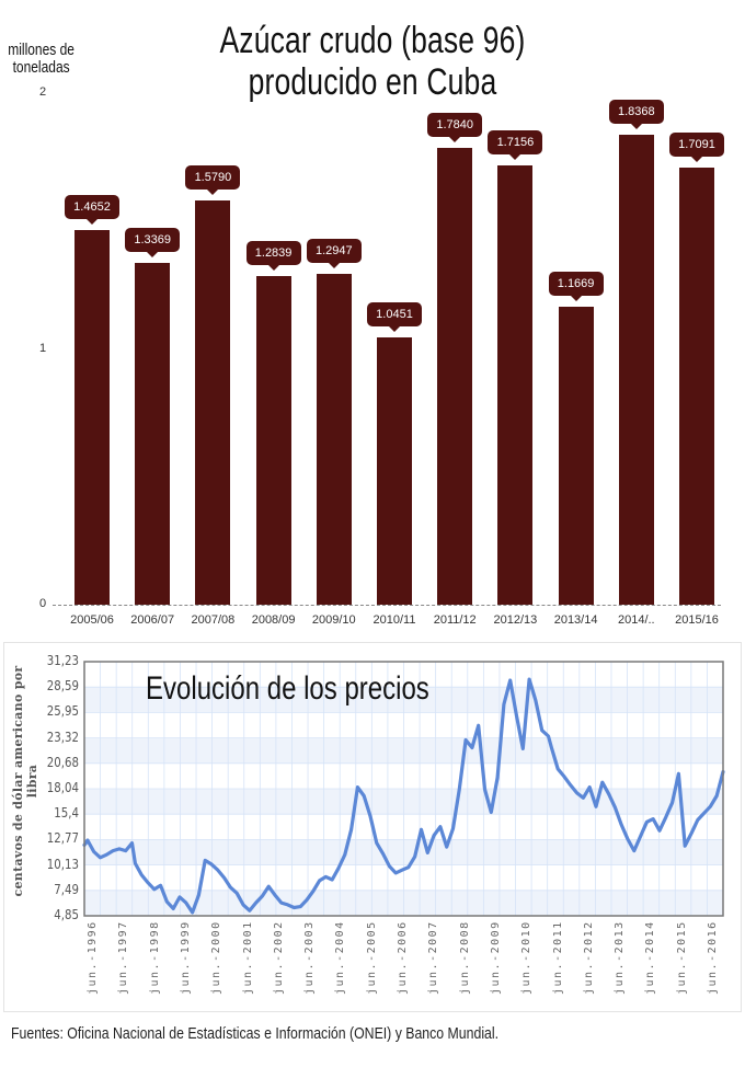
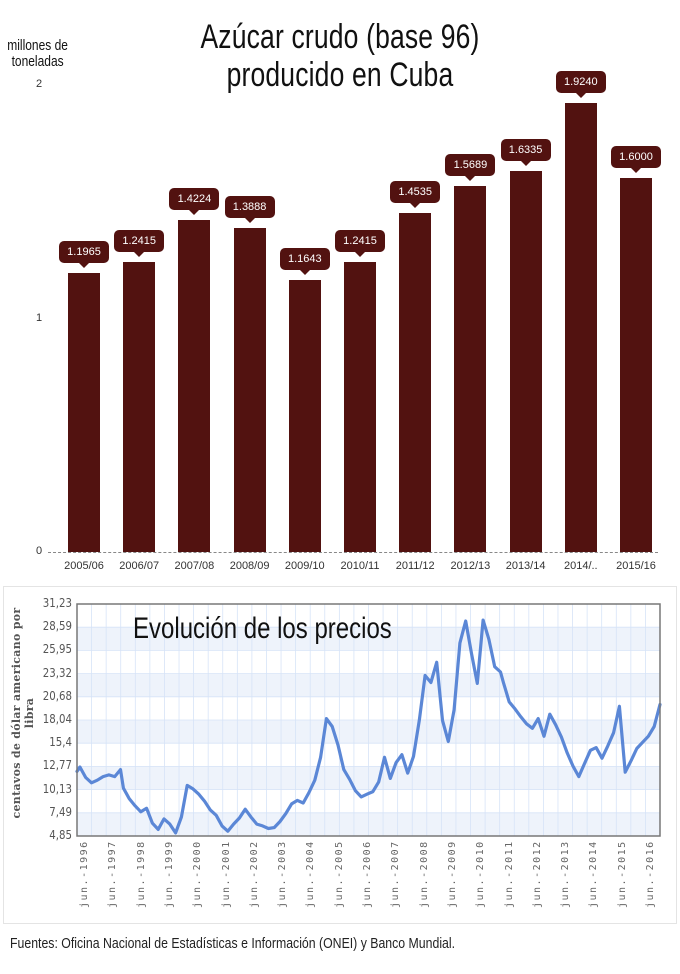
Azúcar crudo (base 96) producido en Cuba/2005/06: 1.4652 -> 1.1965
Azúcar crudo (base 96) producido en Cuba/2006/07: 1.3369 -> 1.2415
Azúcar crudo (base 96) producido en Cuba/2007/08: 1.5790 -> 1.4224
Azúcar crudo (base 96) producido en Cuba/2008/09: 1.2839 -> 1.3888
Azúcar crudo (base 96) producido en Cuba/2009/10: 1.2947 -> 1.1643
Azúcar crudo (base 96) producido en Cuba/2010/11: 1.0451 -> 1.2415
Azúcar crudo (base 96) producido en Cuba/2011/12: 1.7840 -> 1.4535
Azúcar crudo (base 96) producido en Cuba/2012/13: 1.7156 -> 1.5689
Azúcar crudo (base 96) producido en Cuba/2013/14: 1.1669 -> 1.6335
Azúcar crudo (base 96) producido en Cuba/2014/..: 1.8368 -> 1.9240
Azúcar crudo (base 96) producido en Cuba/2015/16: 1.7091 -> 1.6000
